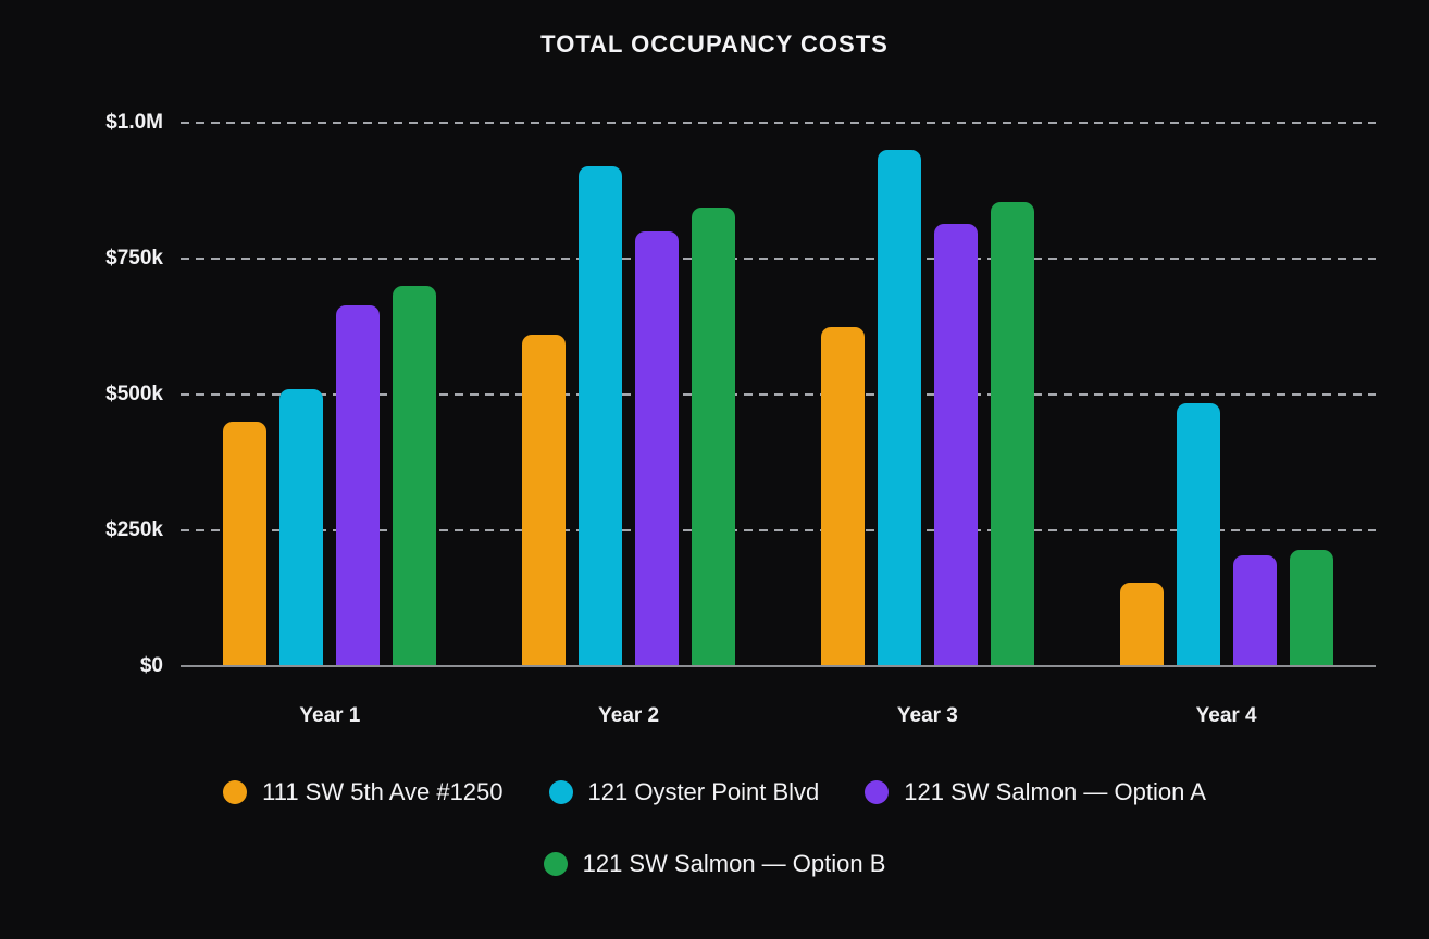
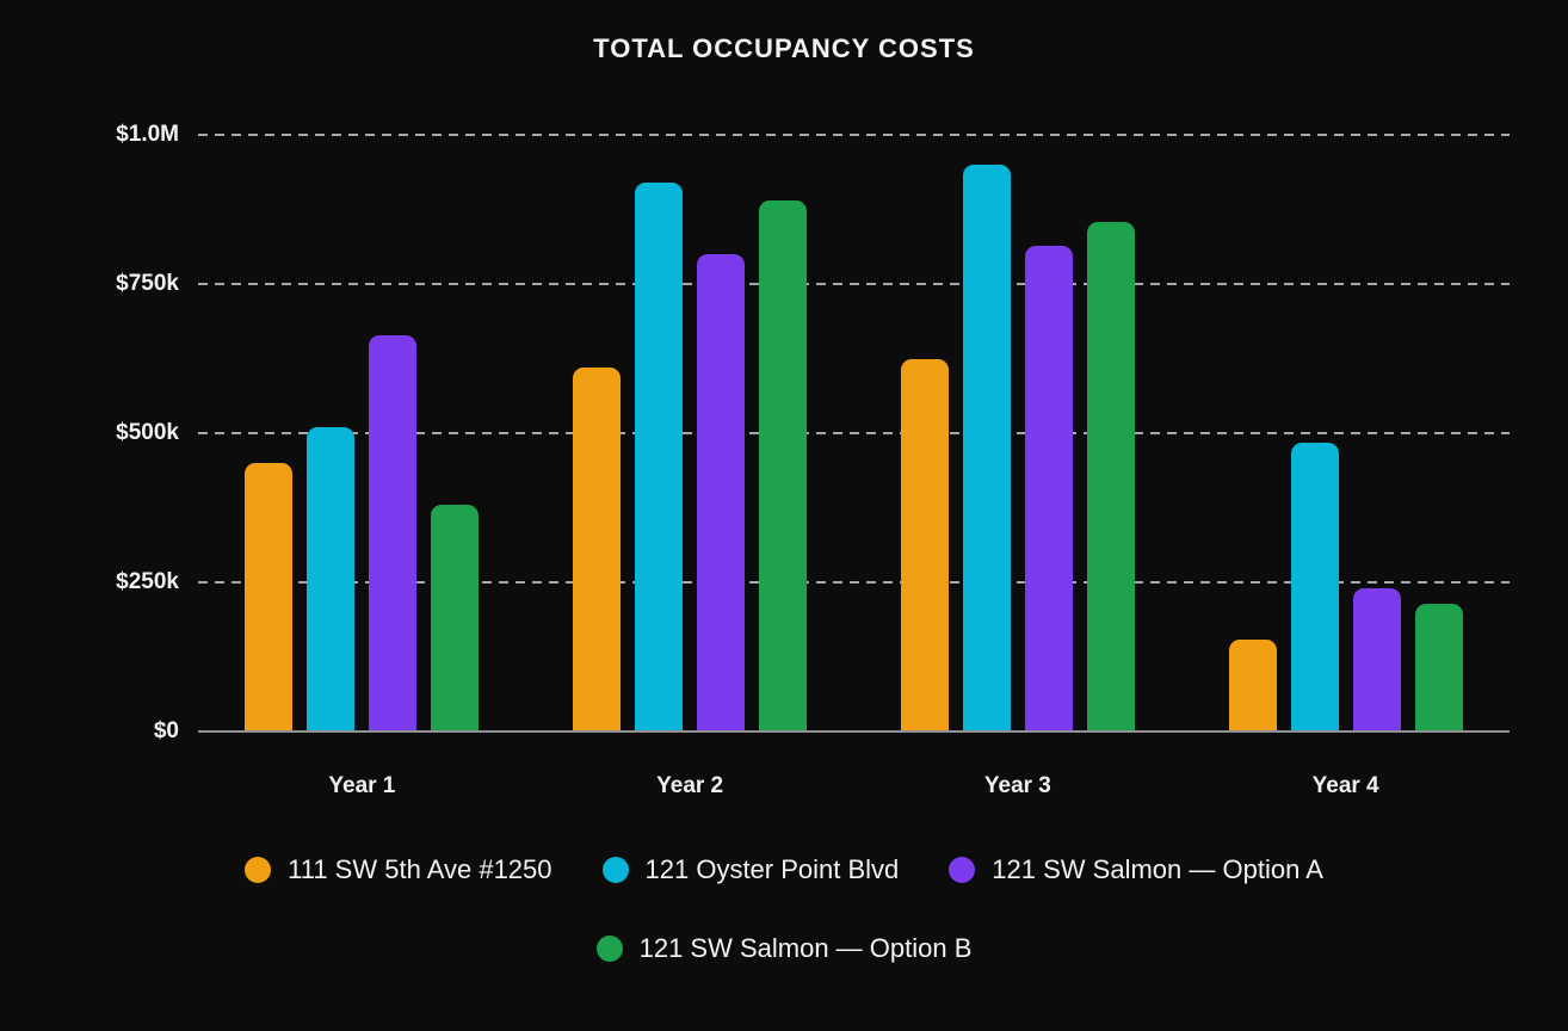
121 SW Salmon — Option B/Year 1: $700k -> $380k
121 SW Salmon — Option B/Year 2: $840k -> $890k
121 SW Salmon — Option A/Year 4: $200k -> $240k
